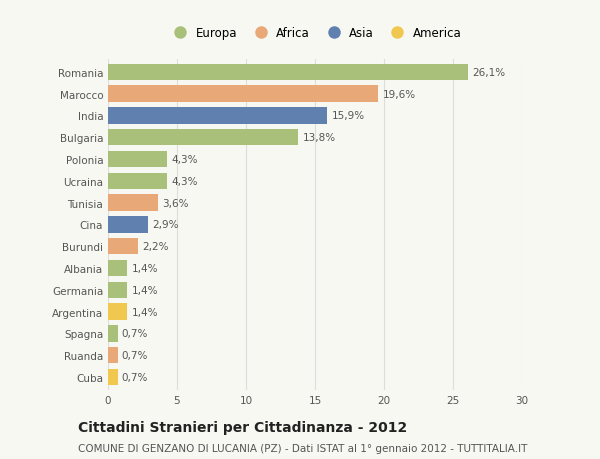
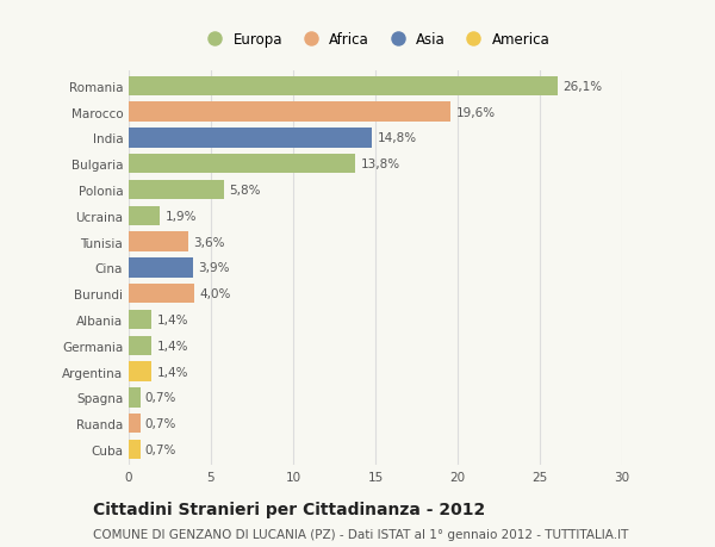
India: 15,9% -> 14,8%
Polonia: 4,3% -> 5,8%
Ucraina: 4,3% -> 1,9%
Cina: 2,9% -> 3,9%
Burundi: 2,2% -> 4,0%
